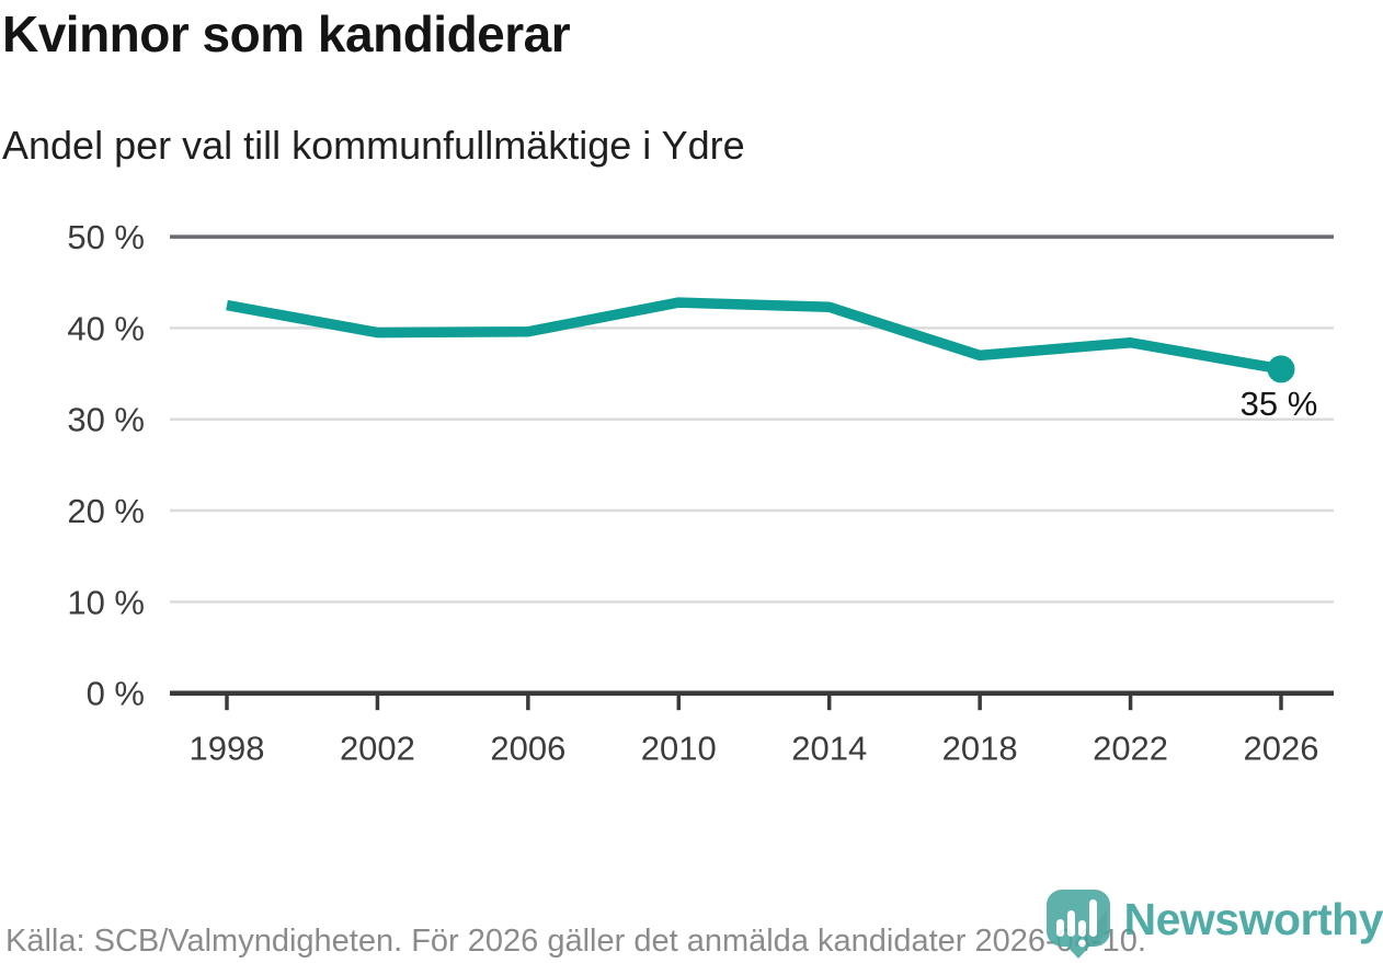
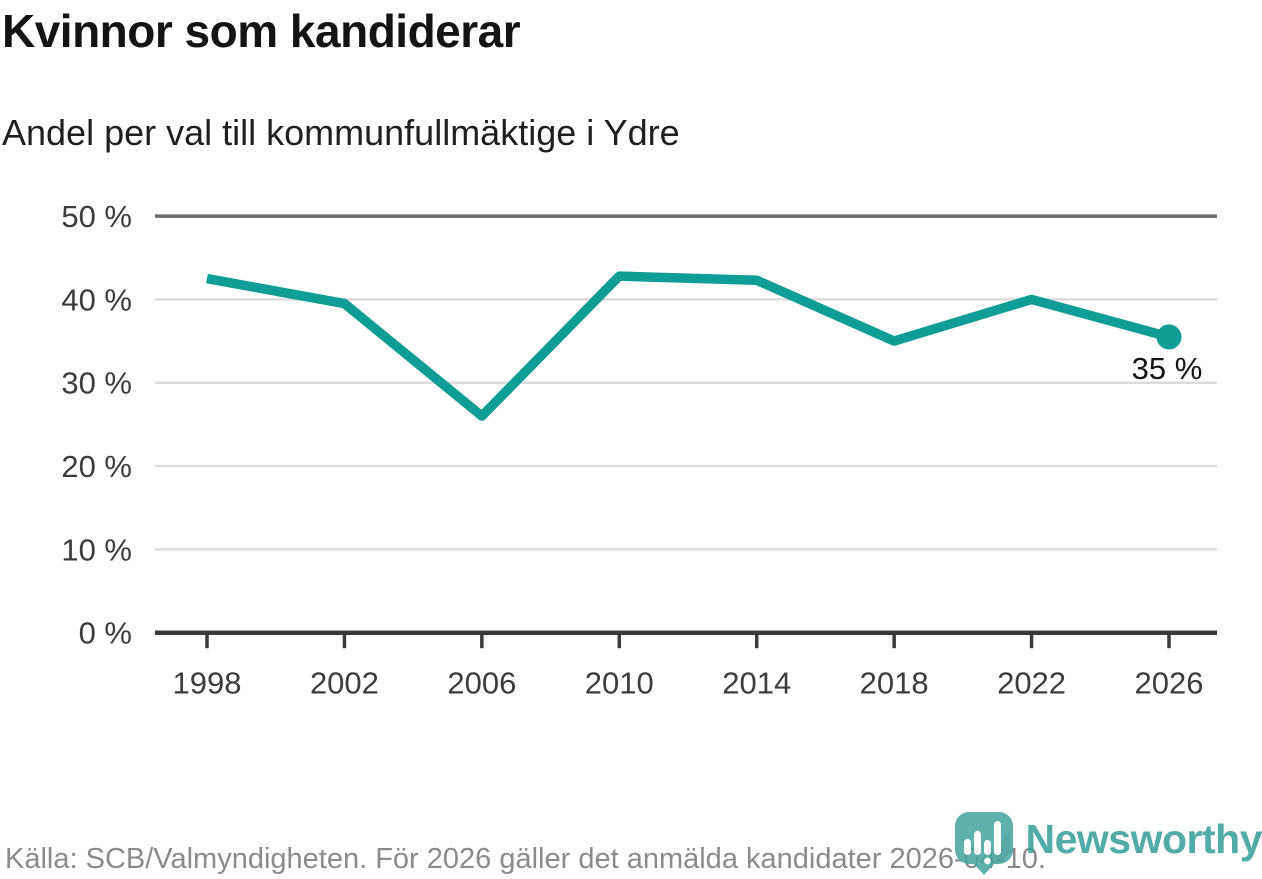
2006: 40% -> 26%
2018: 37% -> 35%
2022: 38% -> 40%
